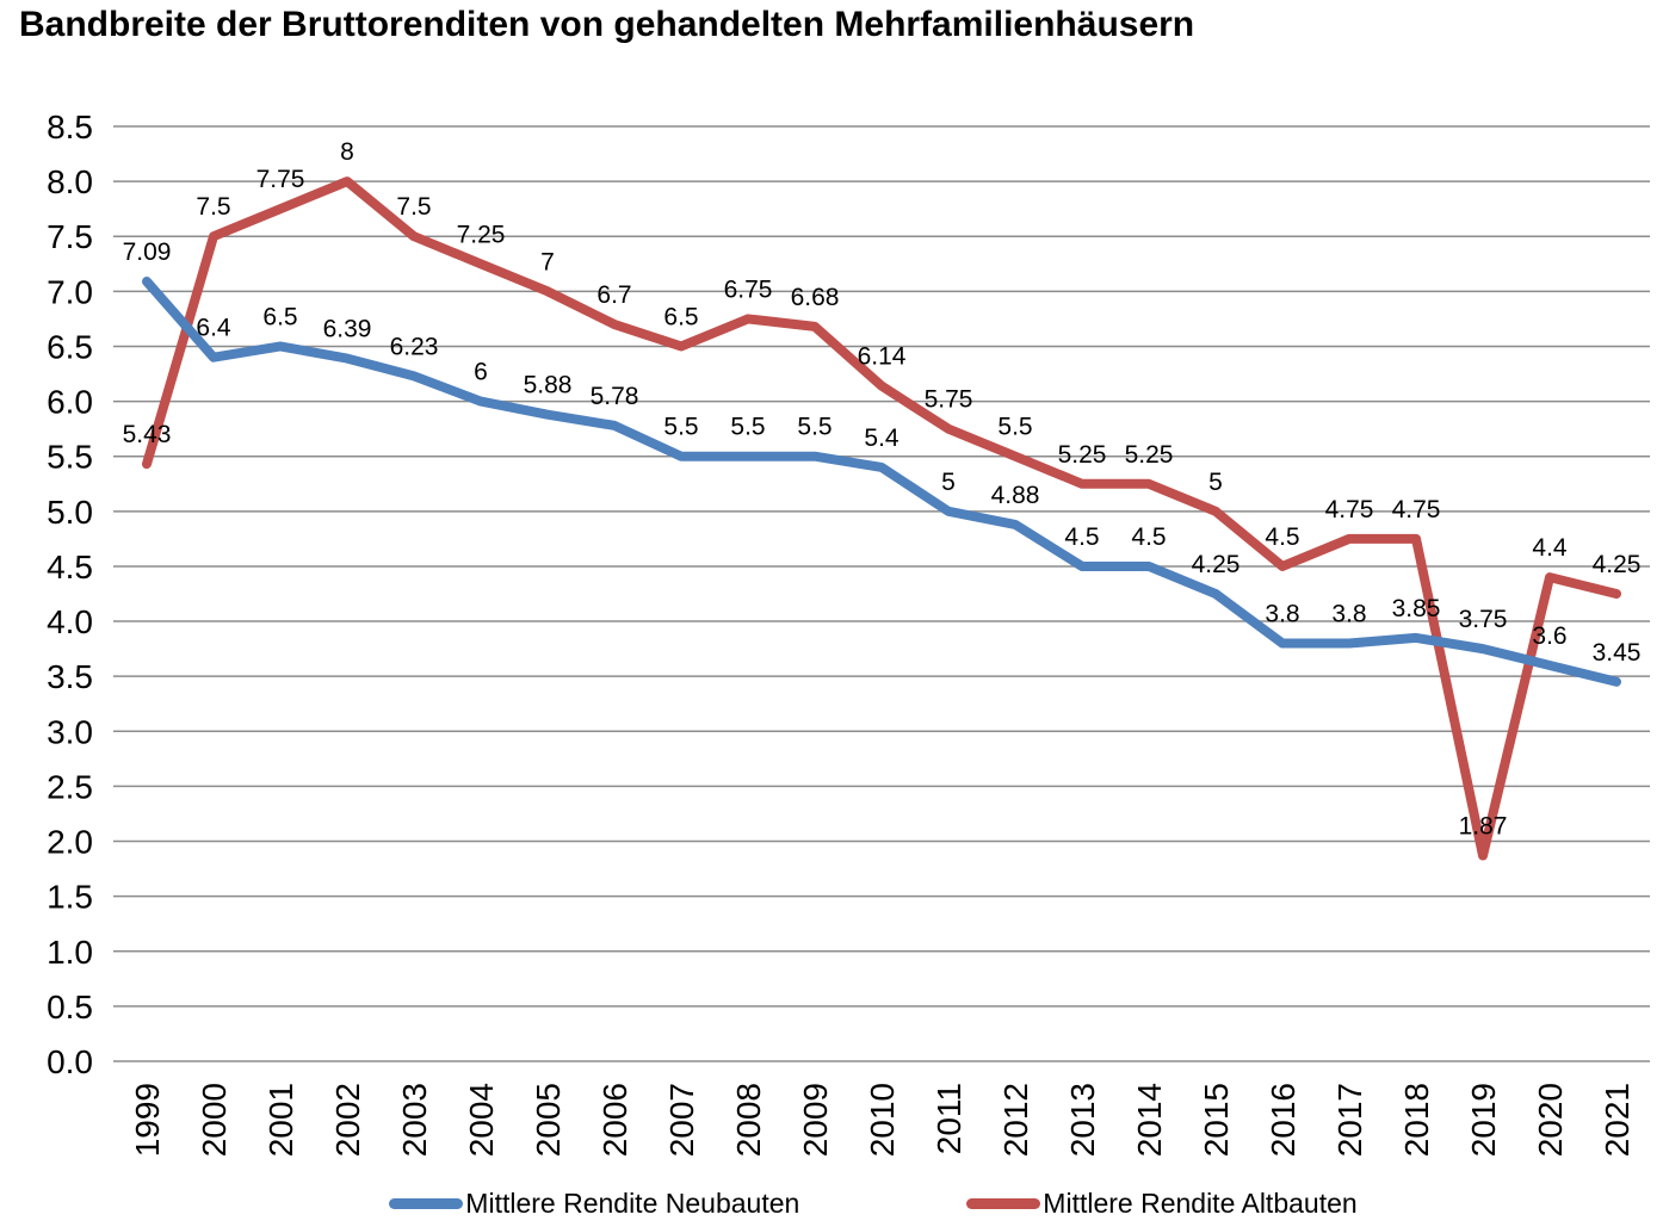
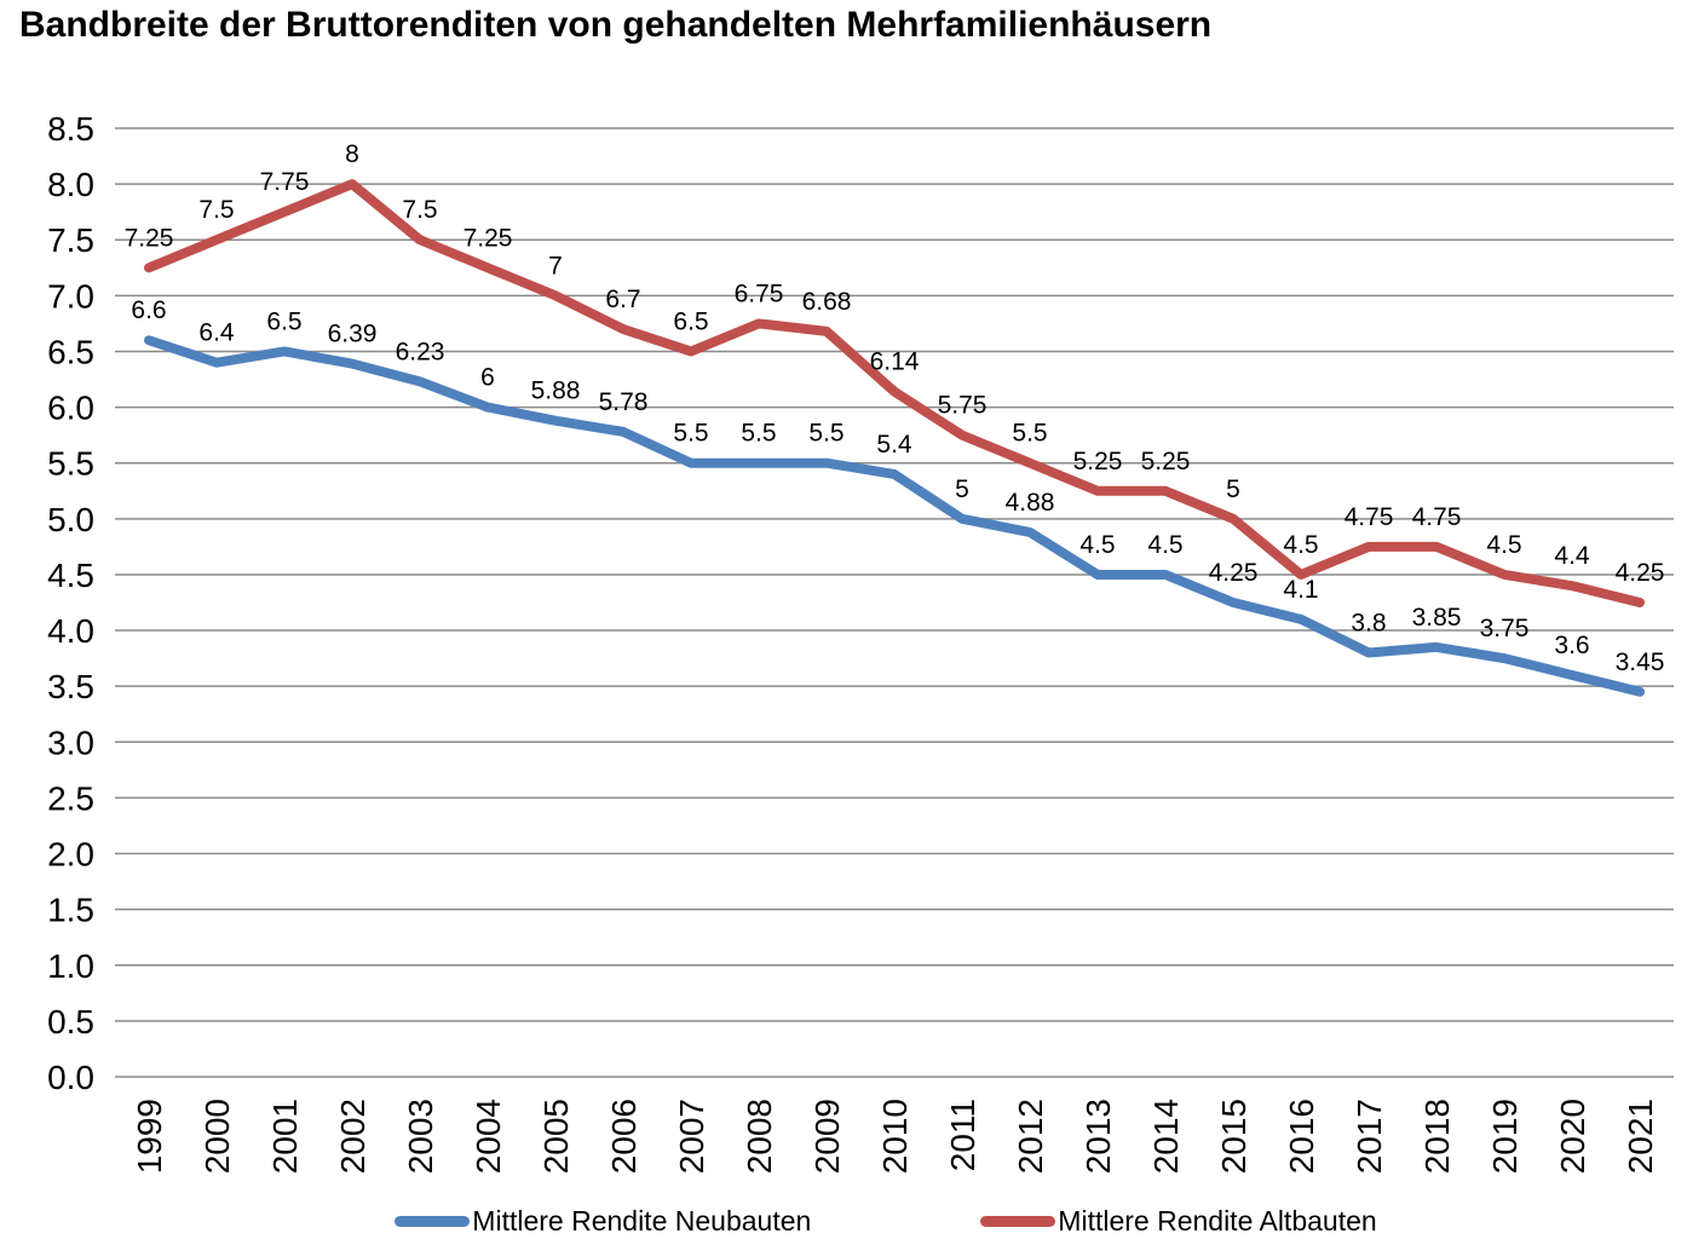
Mittlere Rendite Neubauten/1999: 7.09 -> 6.6
Mittlere Rendite Altbauten/1999: 5.43 -> 7.25
Mittlere Rendite Neubauten/2016: 3.8 -> 4.1
Mittlere Rendite Altbauten/2019: 1.87 -> 4.5
